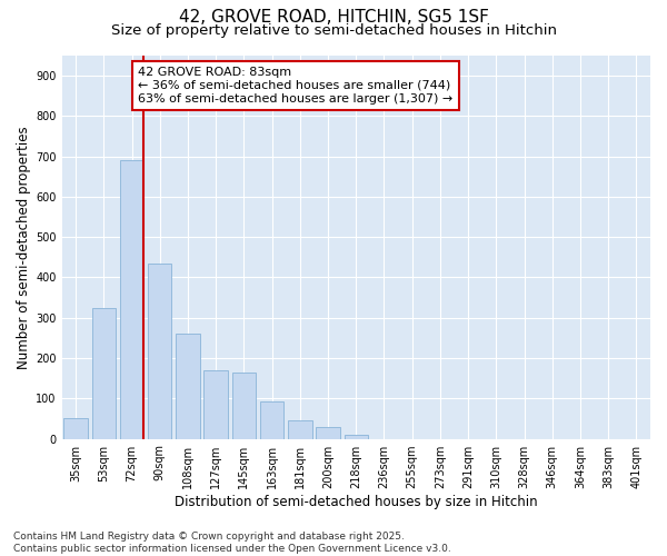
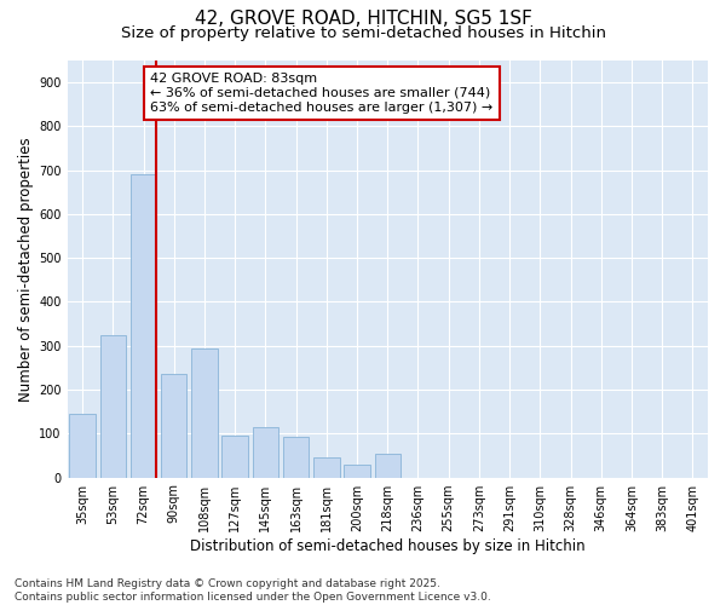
35sqm: 50 -> 145
90sqm: 435 -> 235
108sqm: 260 -> 295
127sqm: 170 -> 95
145sqm: 165 -> 115
218sqm: 10 -> 55
